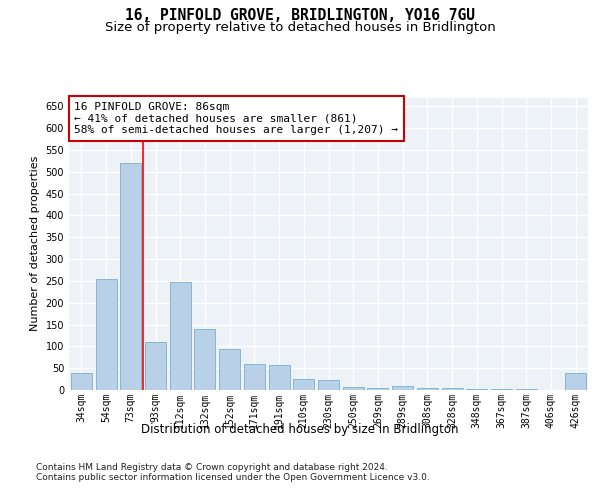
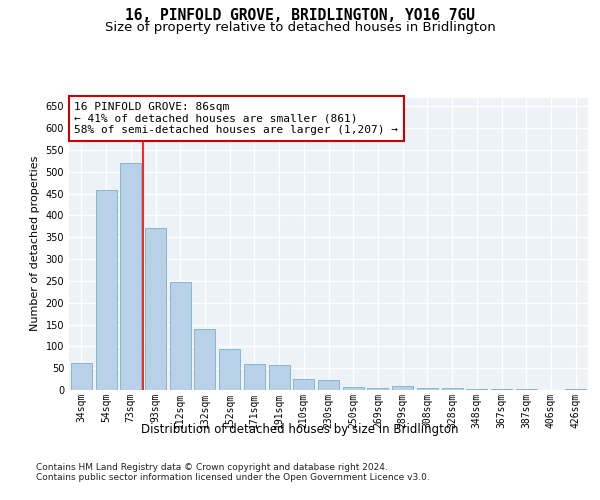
34sqm: 40 -> 62
54sqm: 255 -> 458
93sqm: 110 -> 370
426sqm: 40 -> 2
